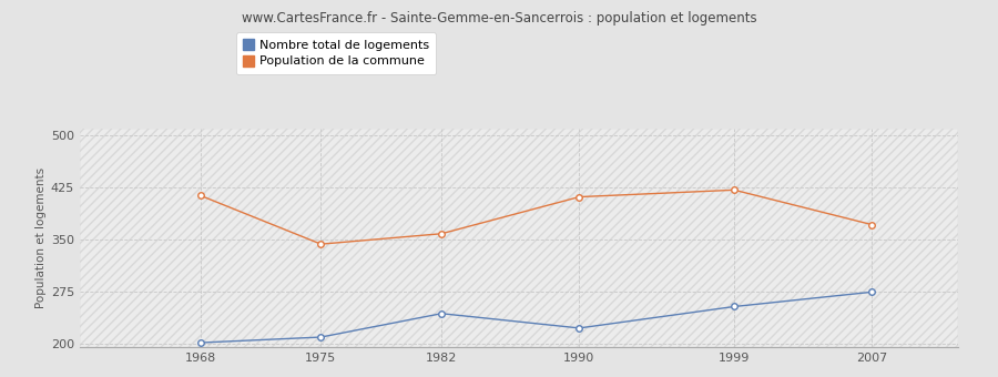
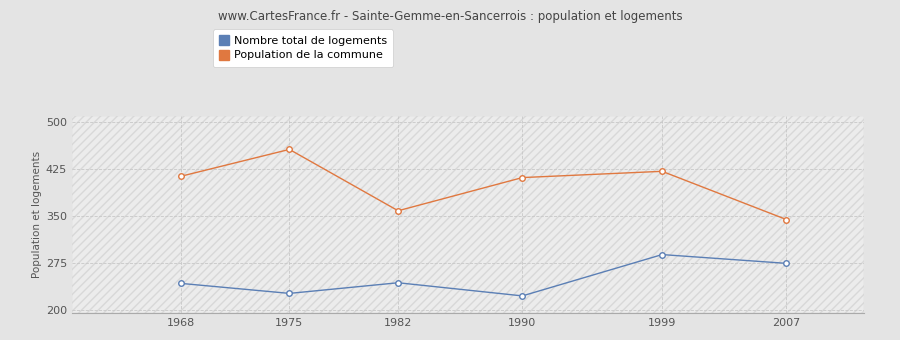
Nombre total de logements/1968: 201 -> 242
Nombre total de logements/1975: 209 -> 226
Population de la commune/1975: 343 -> 456
Nombre total de logements/1999: 253 -> 288
Population de la commune/2007: 371 -> 344
